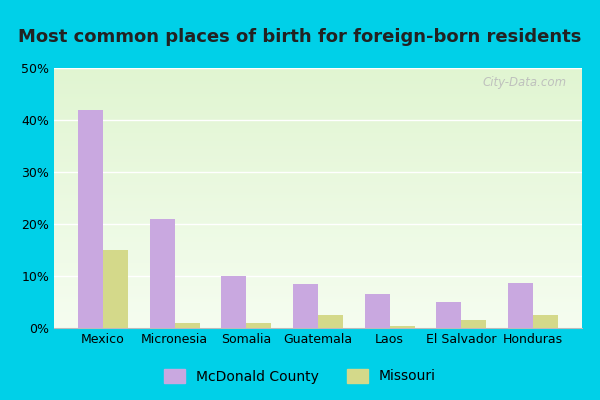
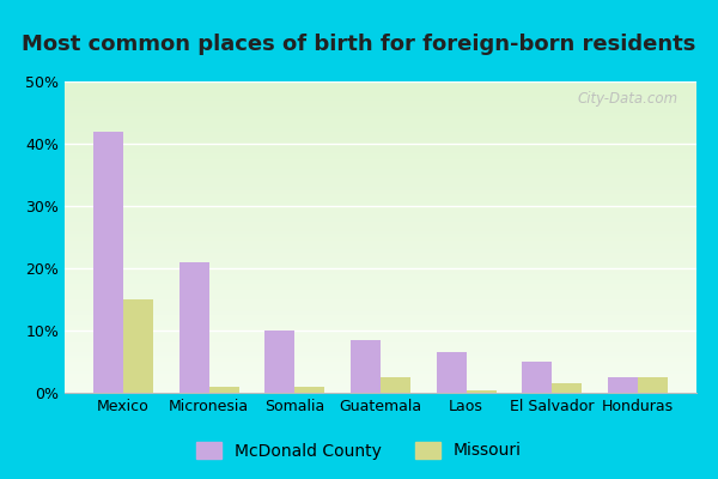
McDonald County/Honduras: 8.6% -> 2.5%
